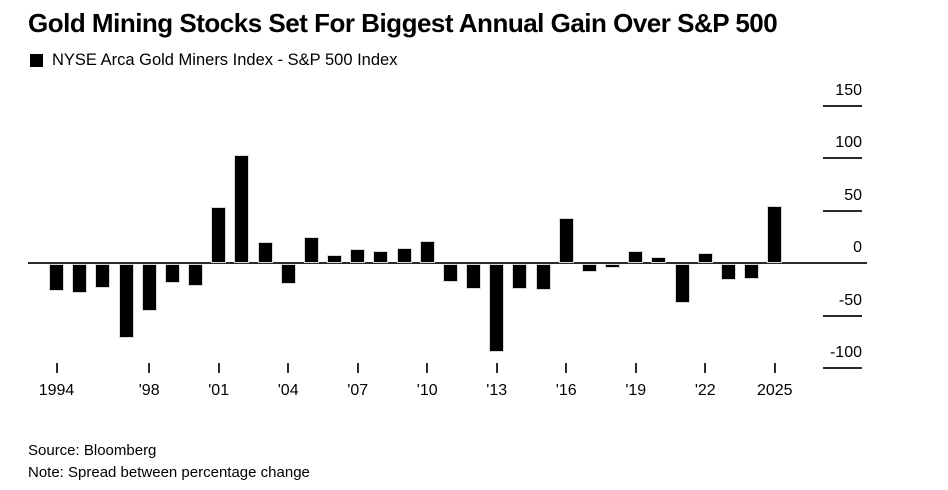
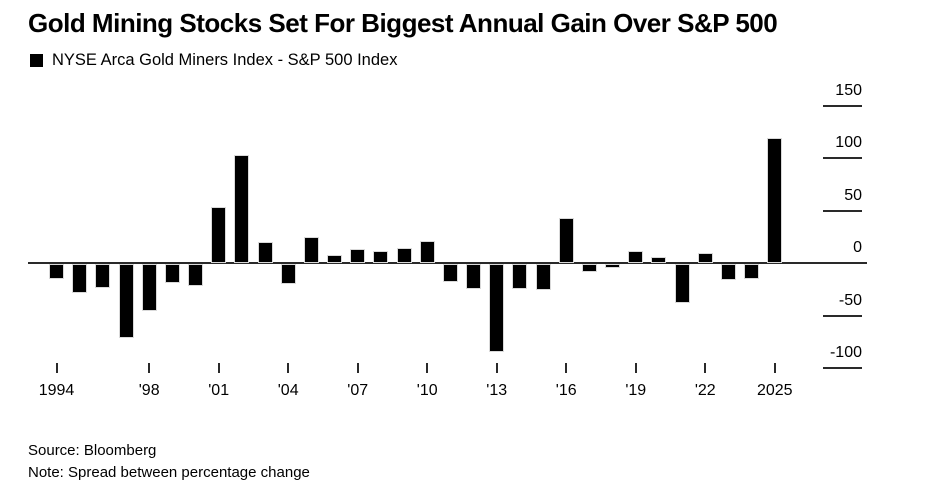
1994: -26 -> -14
2025: 54 -> 119
